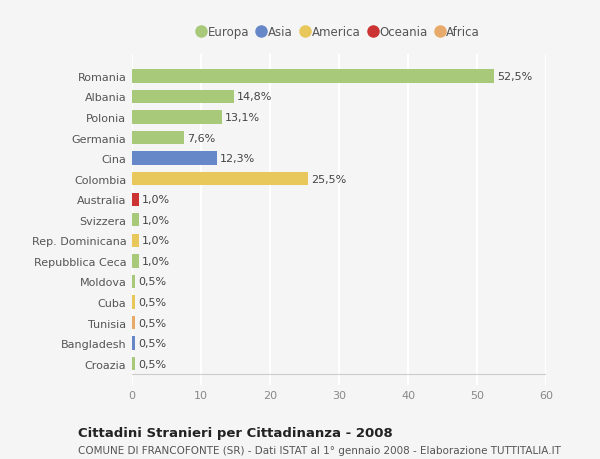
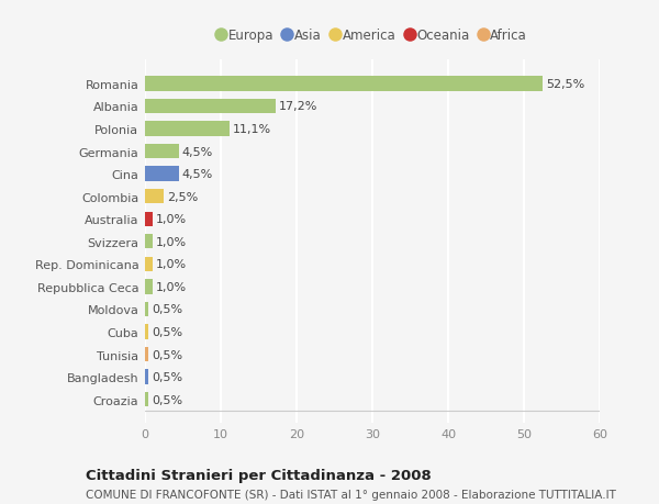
Albania: 14,8% -> 17,2%
Polonia: 13,1% -> 11,1%
Germania: 7,6% -> 4,5%
Cina: 12,3% -> 4,5%
Colombia: 25,5% -> 2,5%
